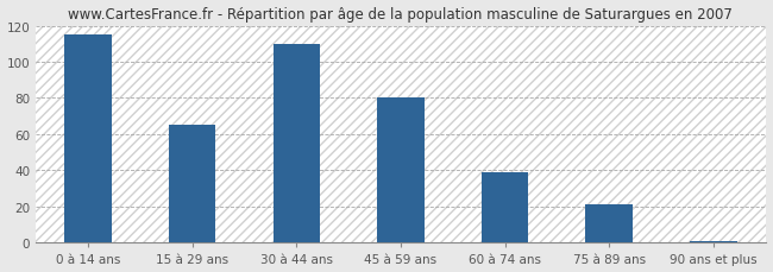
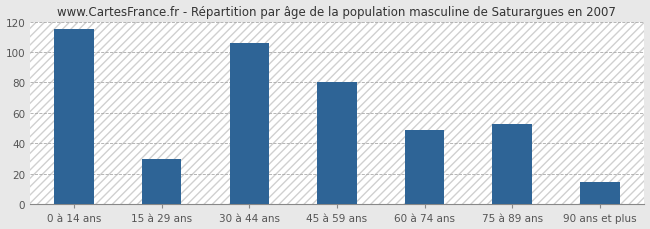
15 à 29 ans: 65 -> 30
30 à 44 ans: 110 -> 106
60 à 74 ans: 39 -> 49
75 à 89 ans: 21 -> 53
90 ans et plus: 1 -> 15
